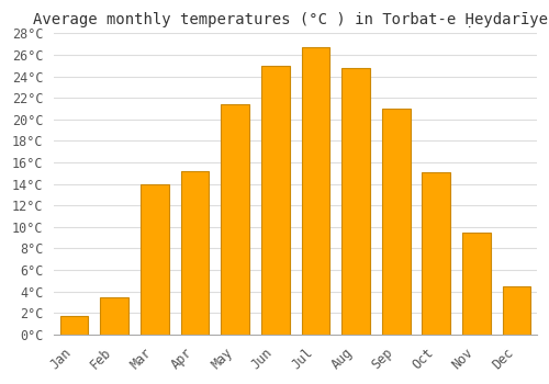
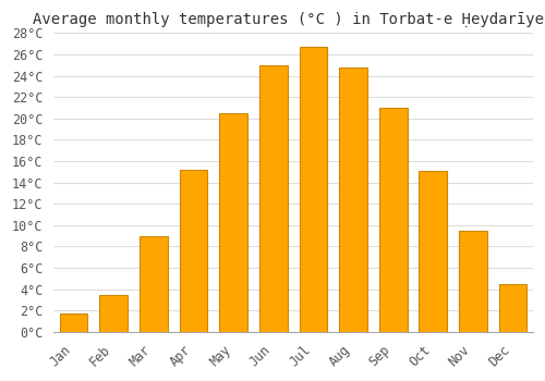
Mar: 14.0°C -> 9.0°C
May: 21.4°C -> 20.5°C
